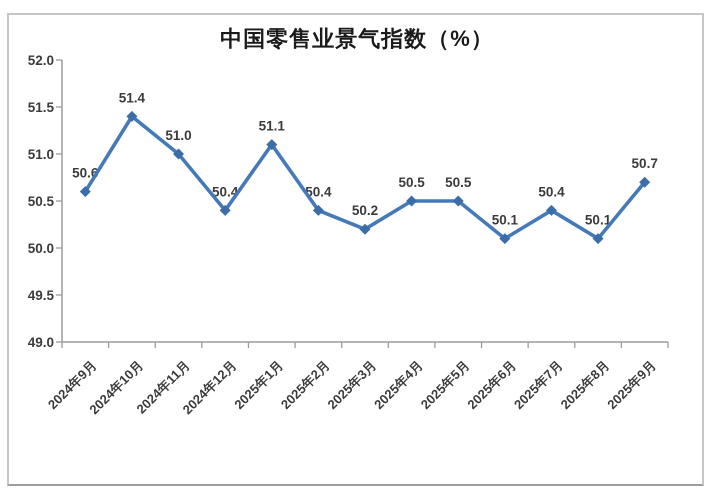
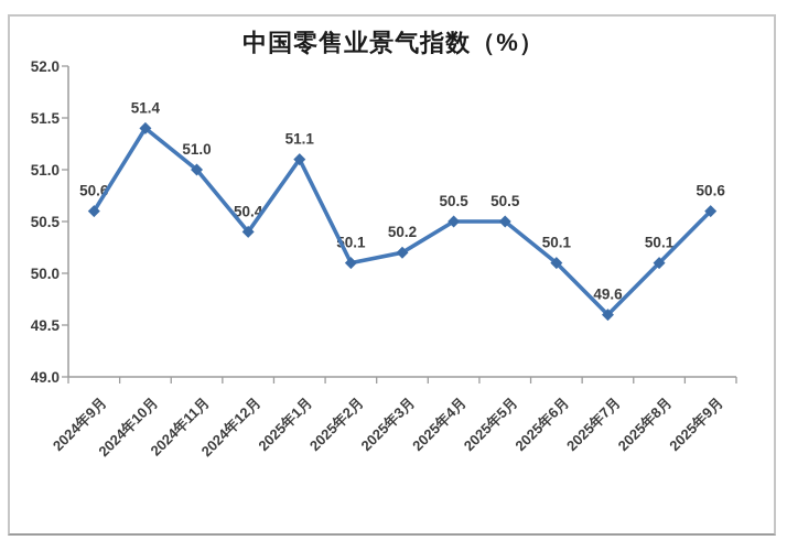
2025年2月: 50.4 -> 50.1
2025年7月: 50.4 -> 49.6
2025年9月: 50.7 -> 50.6
